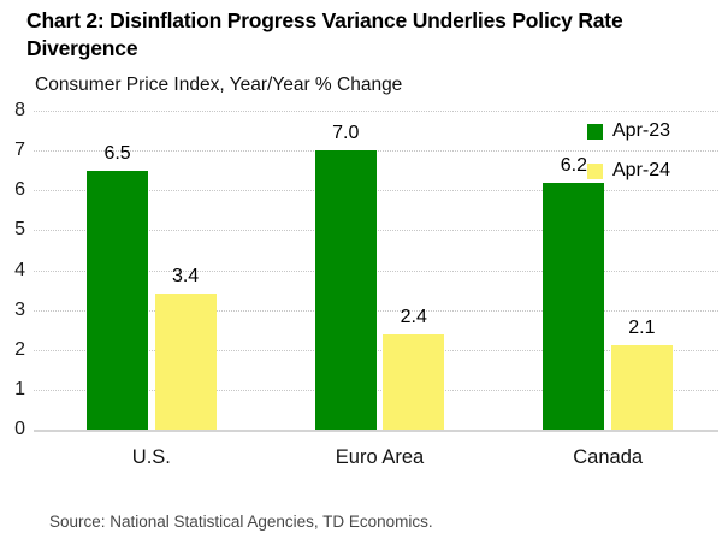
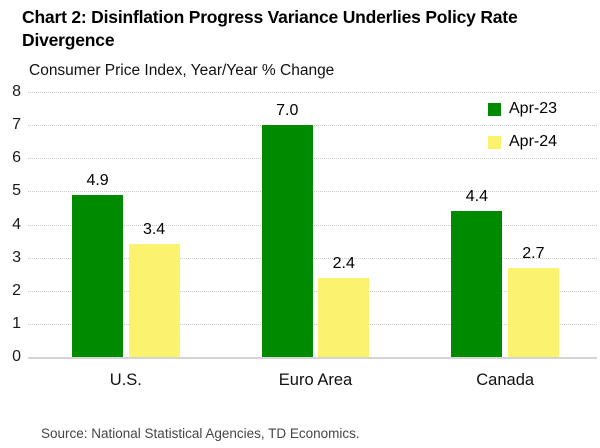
Apr-23/U.S.: 6.5 -> 4.9
Apr-23/Canada: 6.2 -> 4.4
Apr-24/Canada: 2.1 -> 2.7
